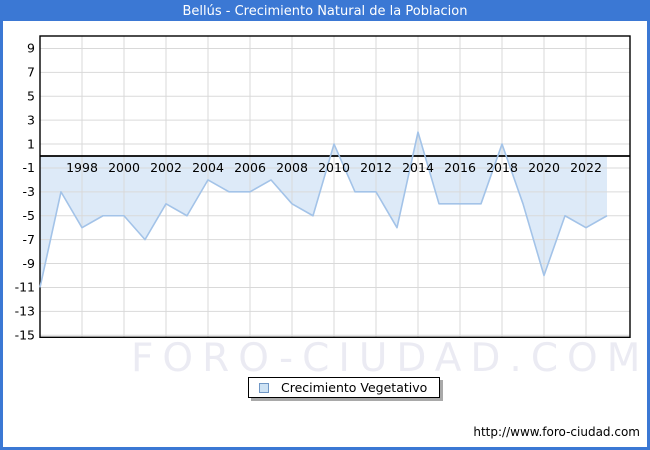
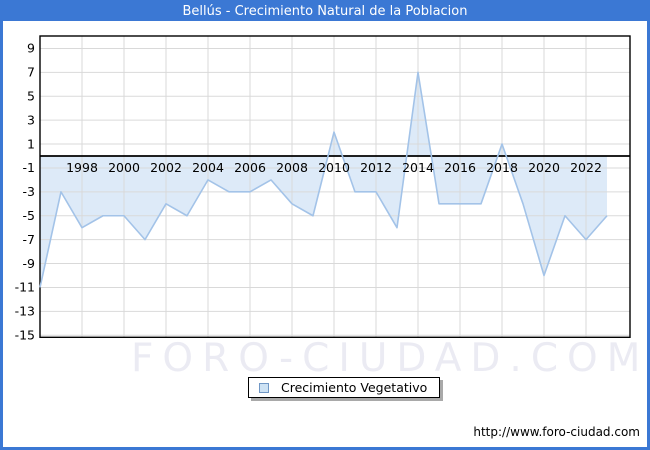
2010: 1 -> 2
2014: 2 -> 7
2022: -6 -> -7
